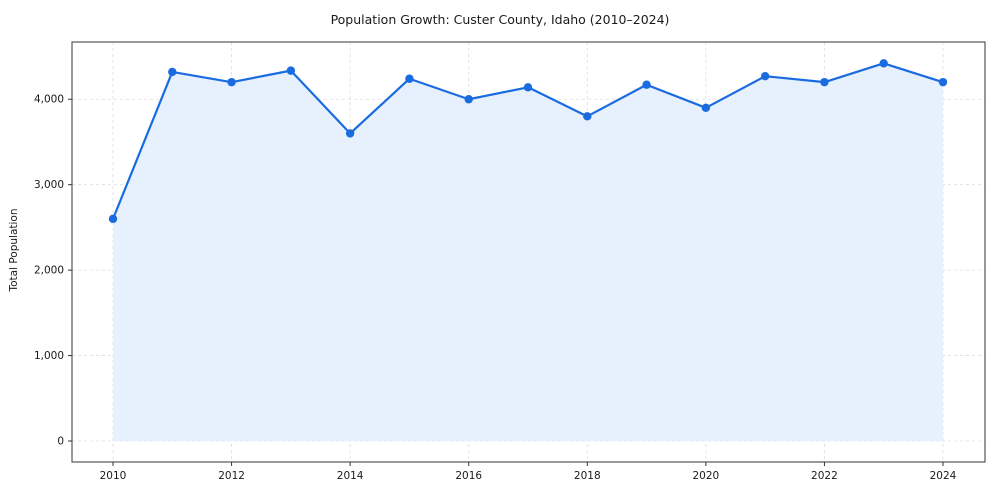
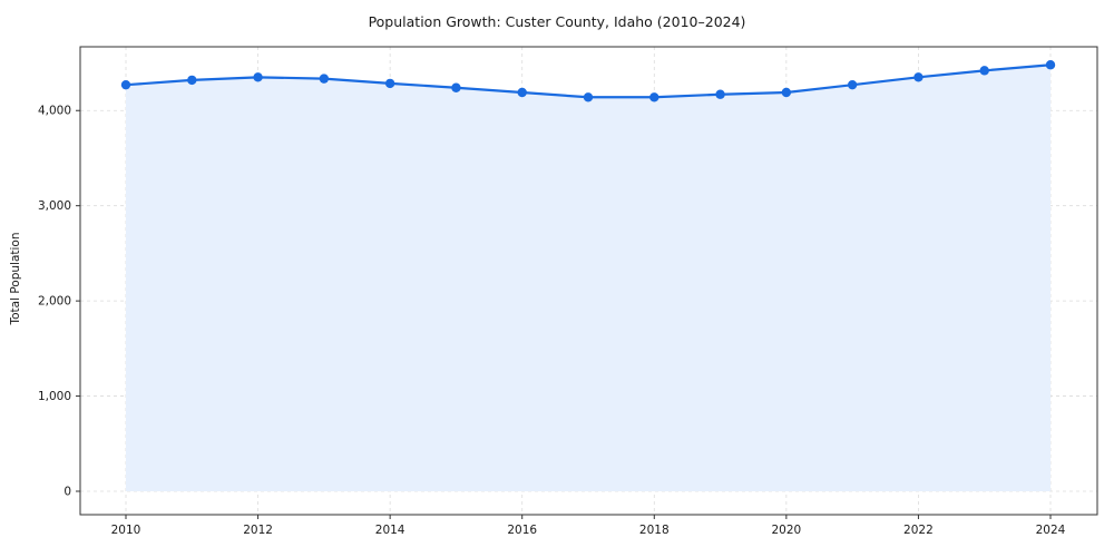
2010: 2600 -> 4300
2012: 4200 -> 4400
2014: 3600 -> 4300
2016: 4000 -> 4200
2018: 3800 -> 4100
2020: 3900 -> 4200
2022: 4200 -> 4400
2024: 4200 -> 4500
